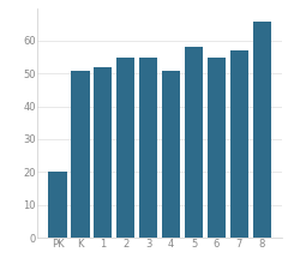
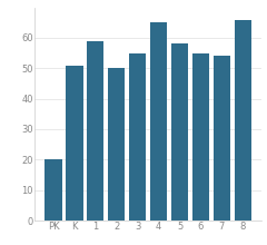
1: 52 -> 59
2: 55 -> 50
4: 51 -> 65
7: 57 -> 54
